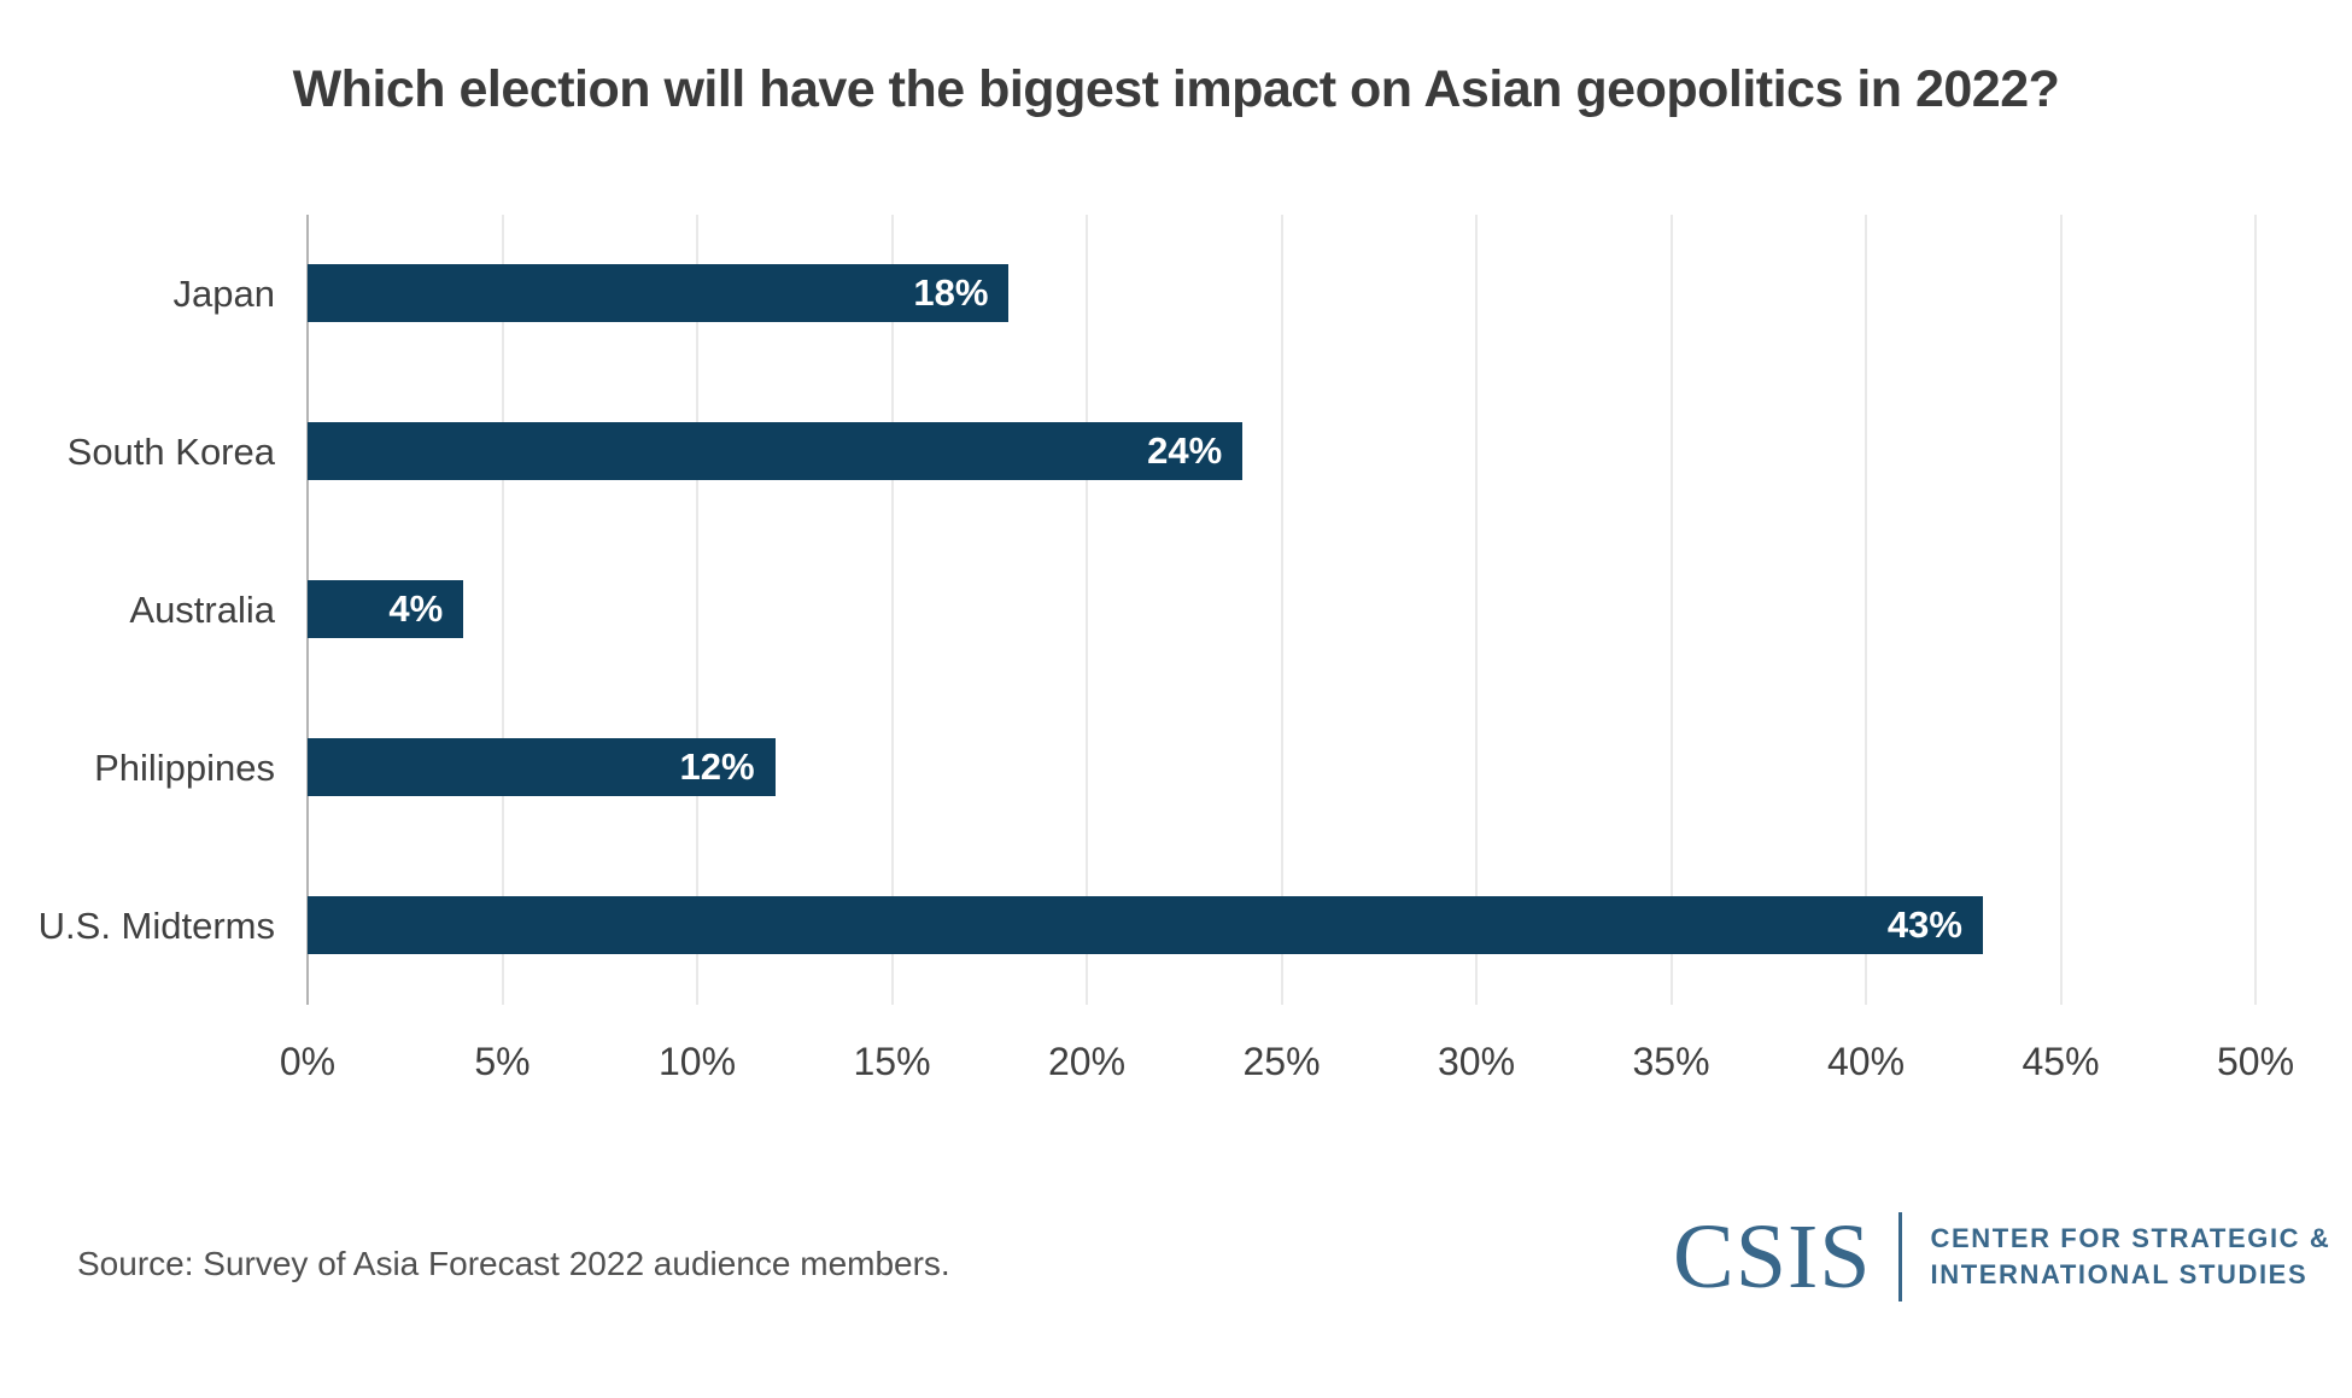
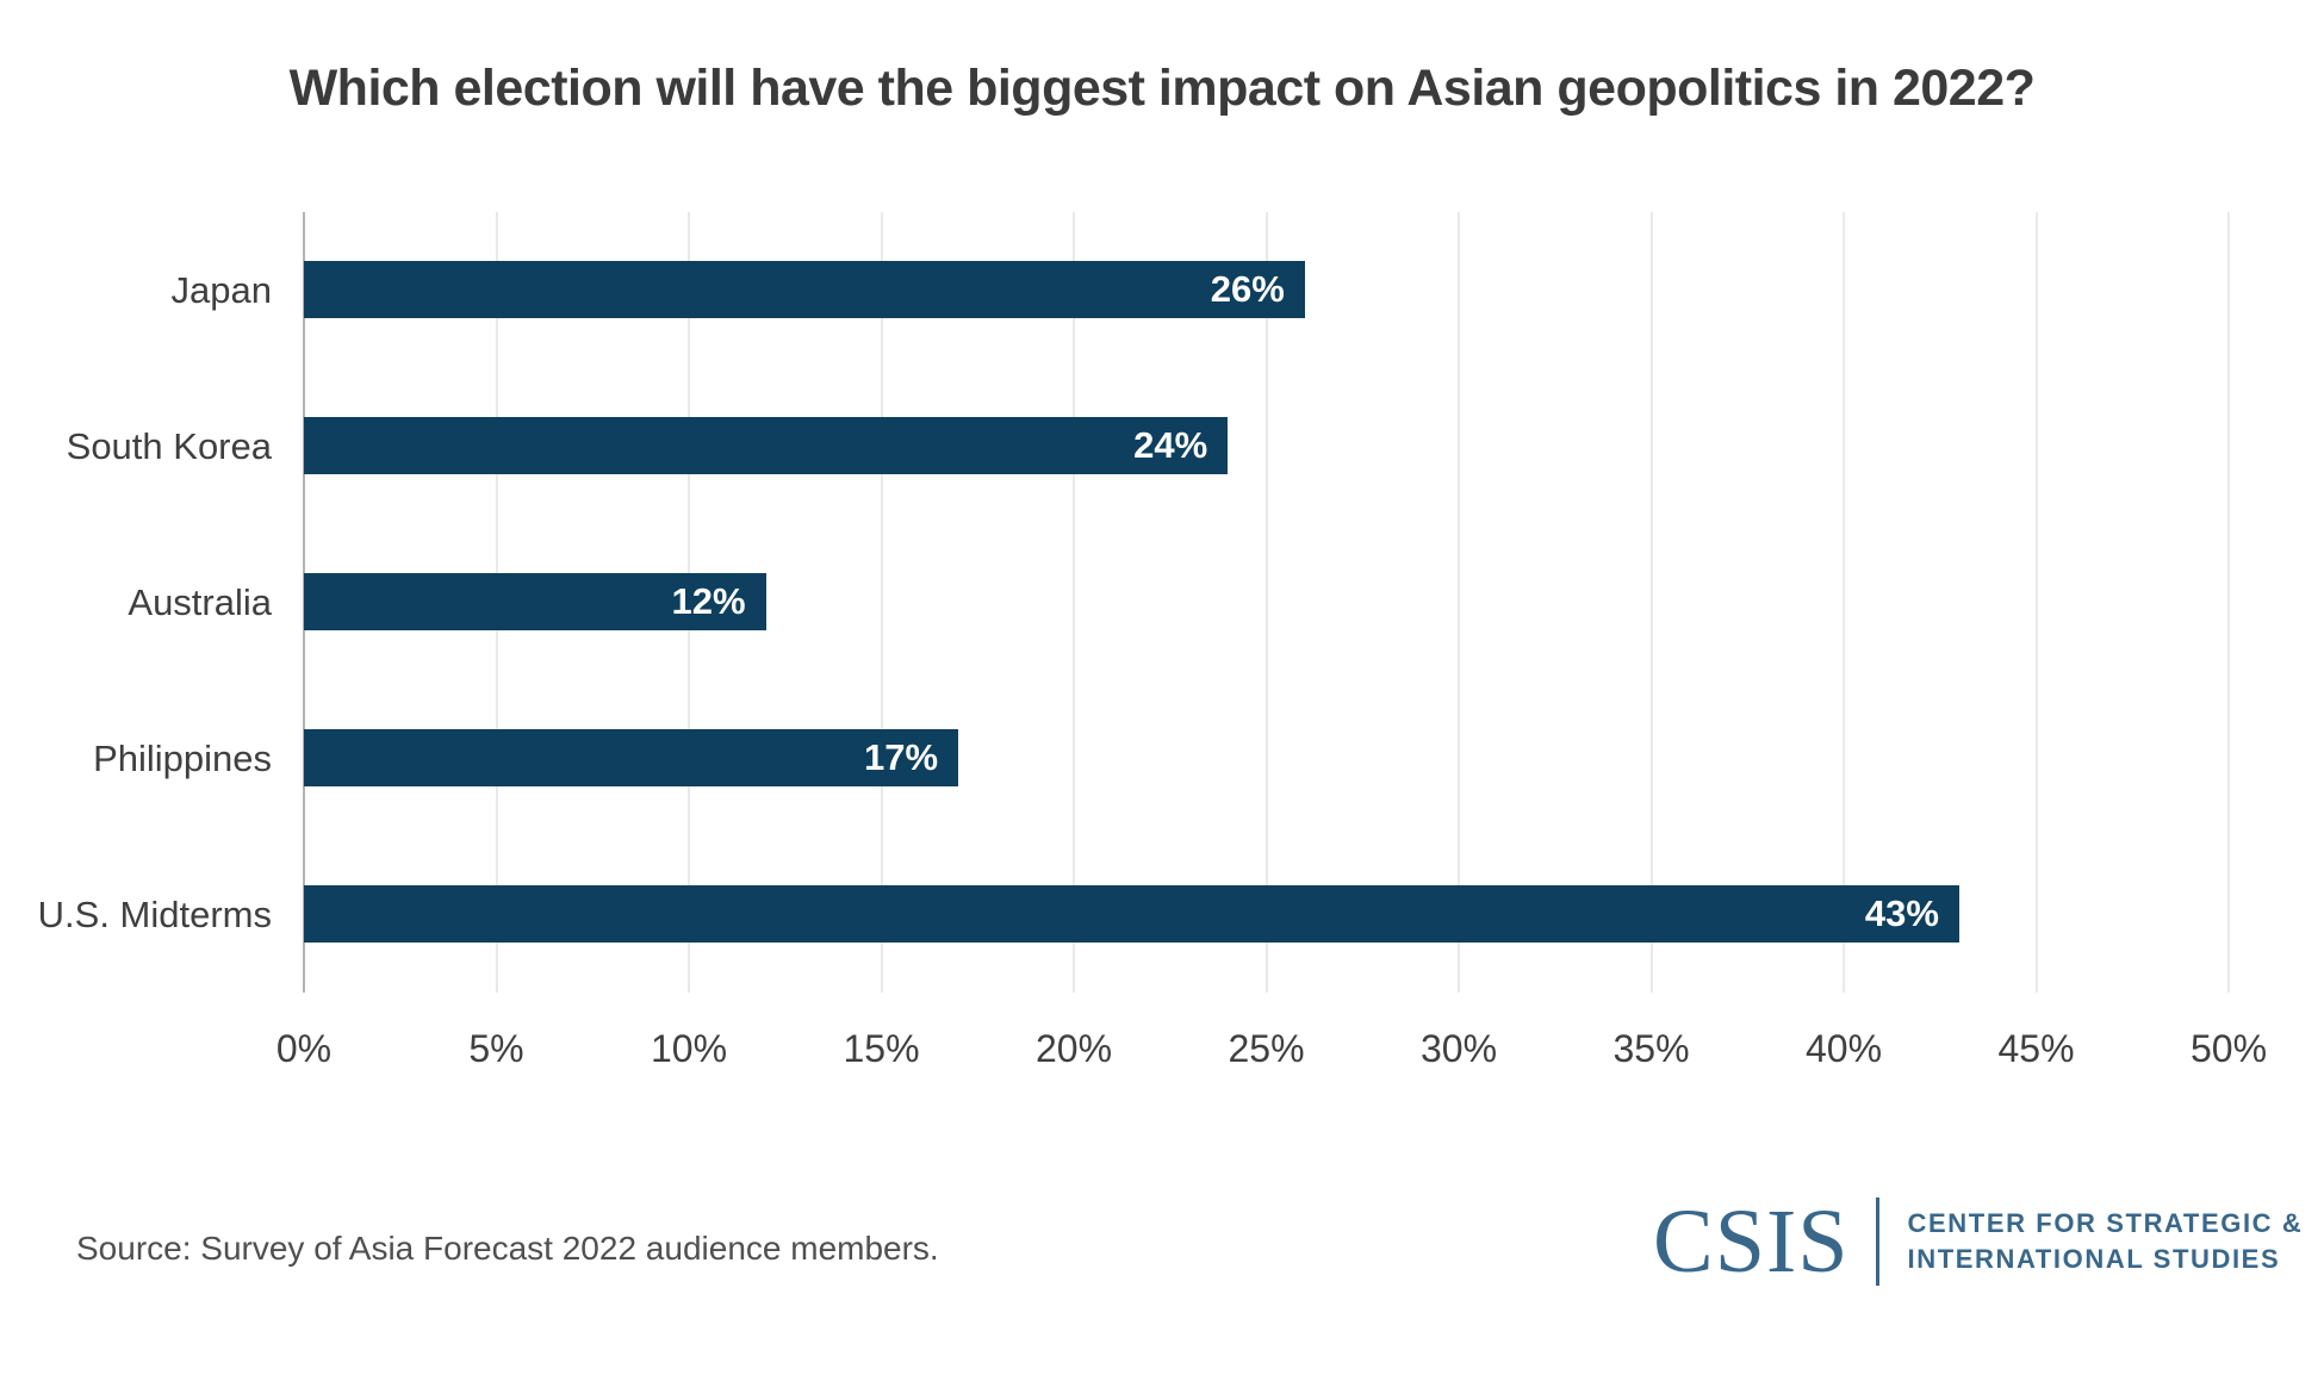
Japan: 18% -> 26%
Australia: 4% -> 12%
Philippines: 12% -> 17%
